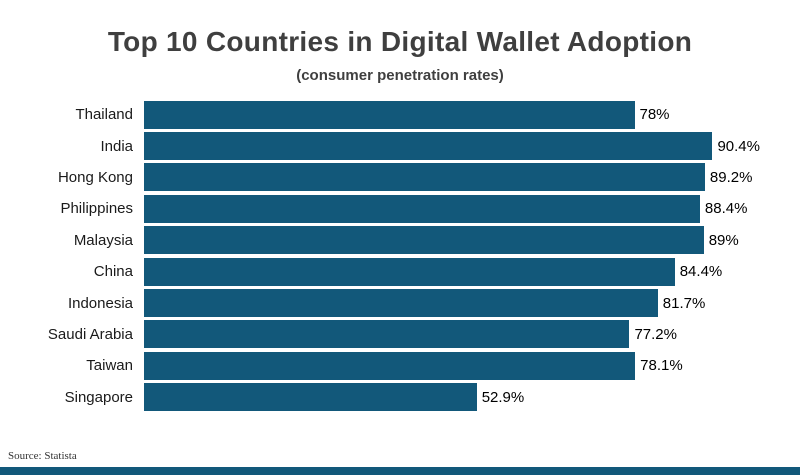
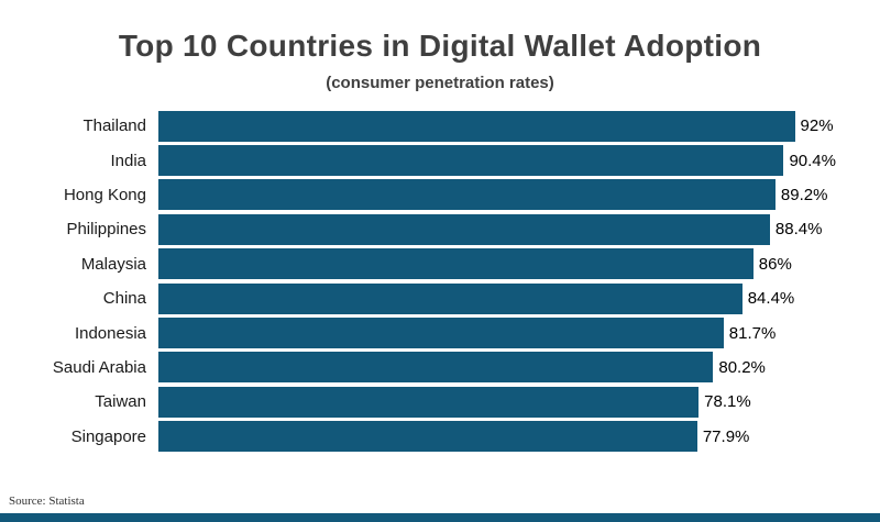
Thailand: 78% -> 92%
Malaysia: 89% -> 86%
Saudi Arabia: 77.2% -> 80.2%
Singapore: 52.9% -> 77.9%
